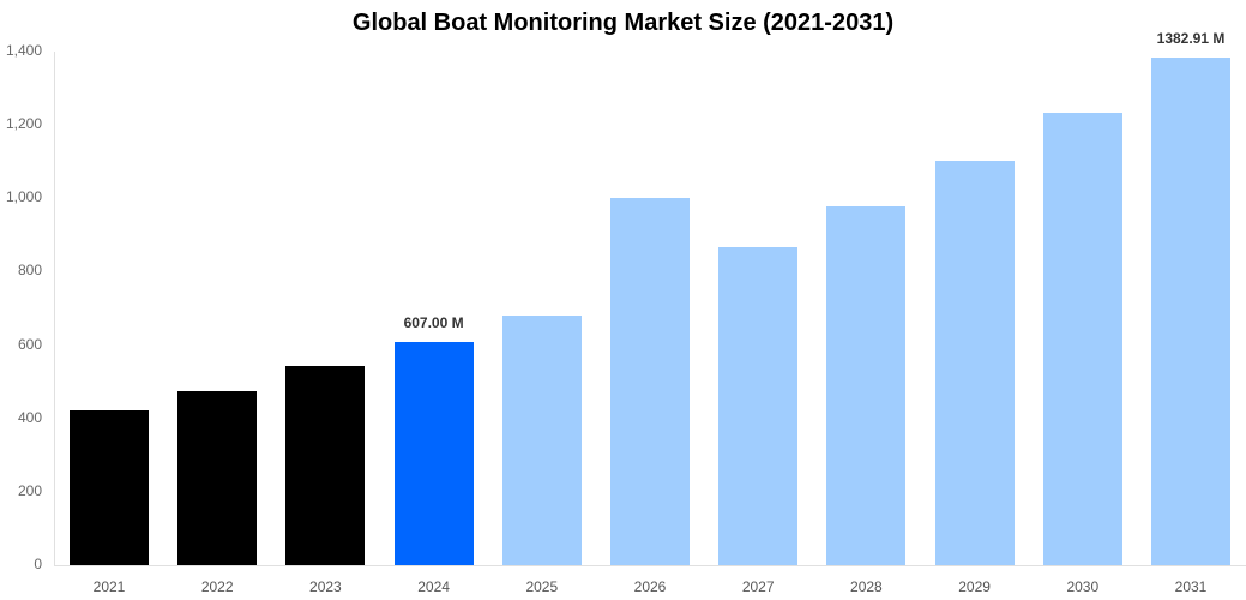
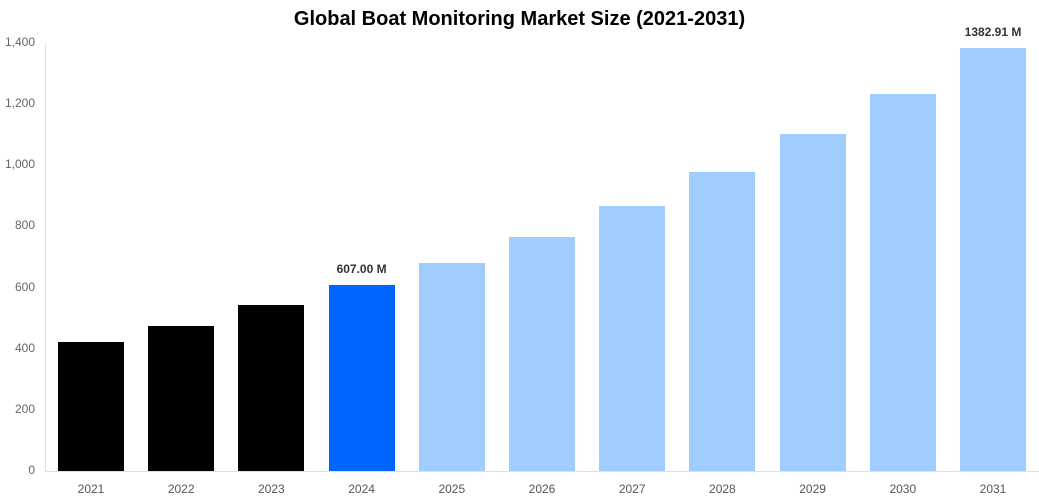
2026: 1000 -> 770
